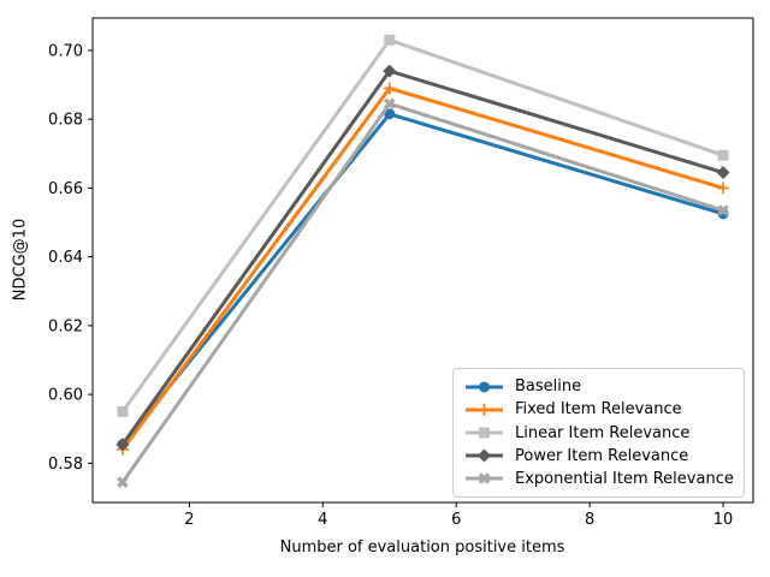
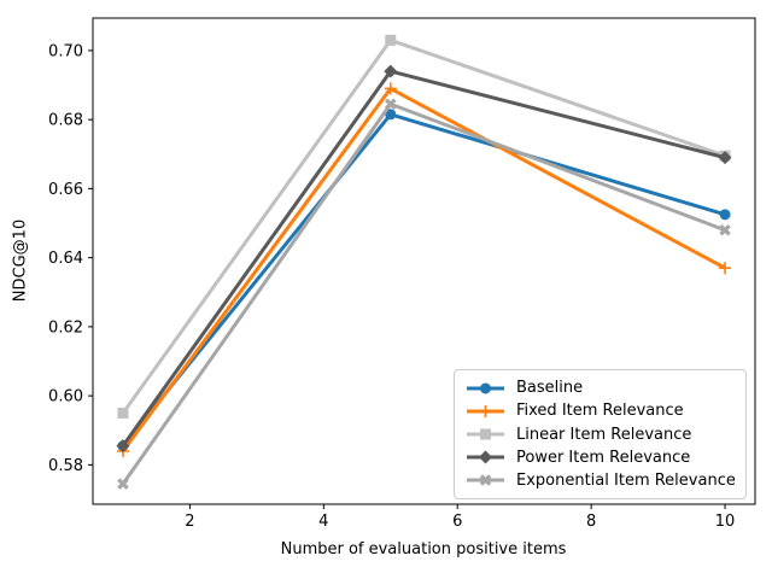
Fixed Item Relevance/10: 0.660 -> 0.637
Power Item Relevance/10: 0.664 -> 0.669
Exponential Item Relevance/10: 0.653 -> 0.648
